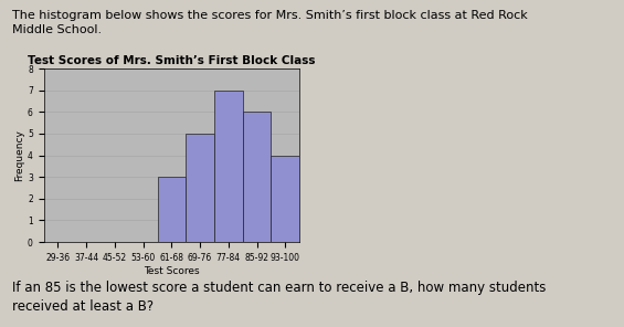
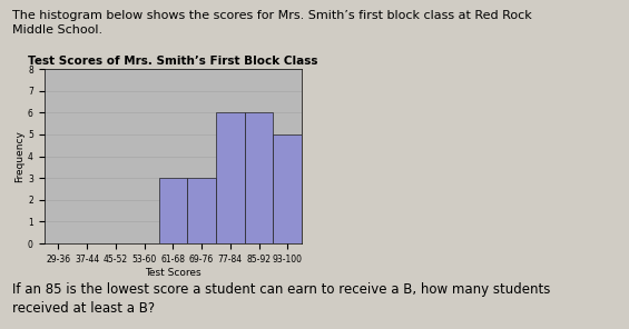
69-76: 5 -> 3
77-84: 7 -> 6
93-100: 4 -> 5
